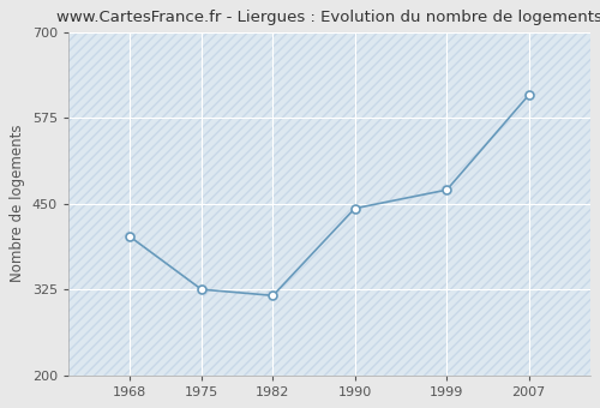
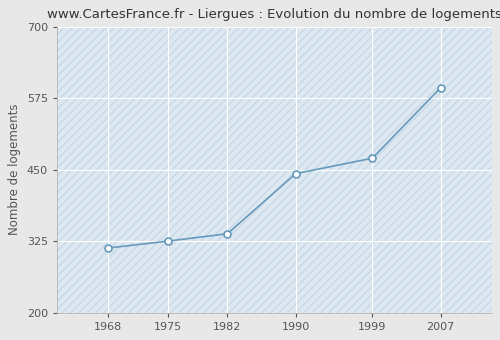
1968: 402 -> 313
1982: 316 -> 338
2007: 608 -> 593
